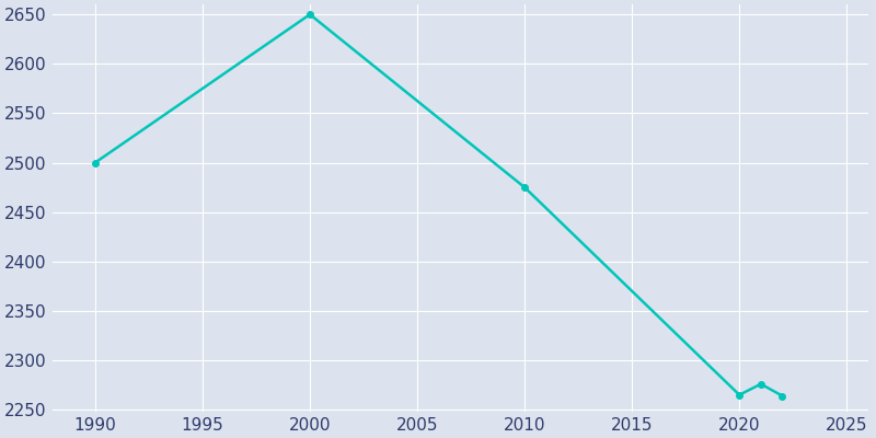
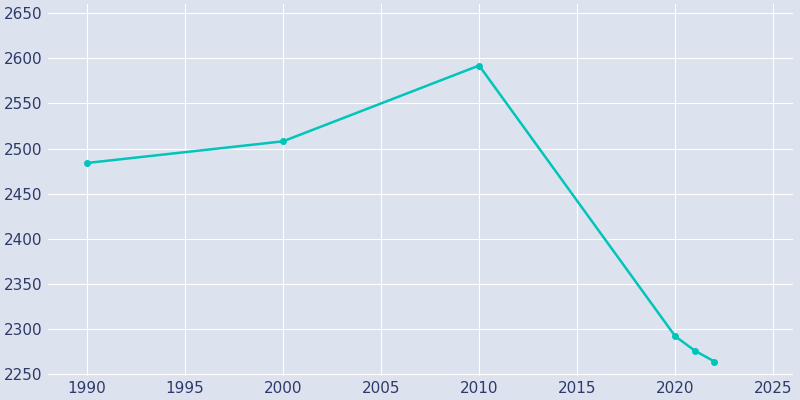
1990: 2500 -> 2484
2000: 2650 -> 2508
2010: 2475 -> 2592
2020: 2265 -> 2292
